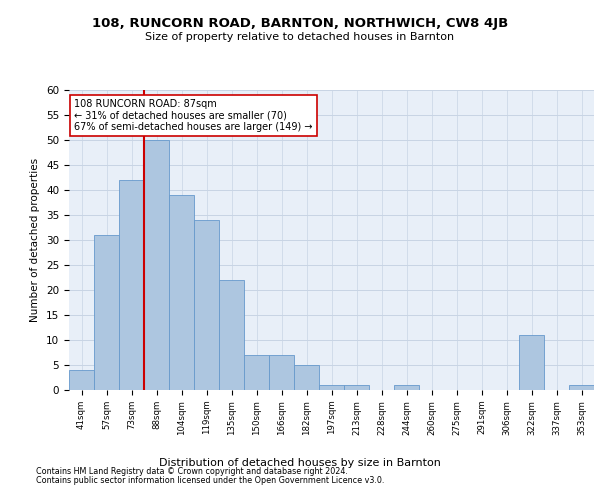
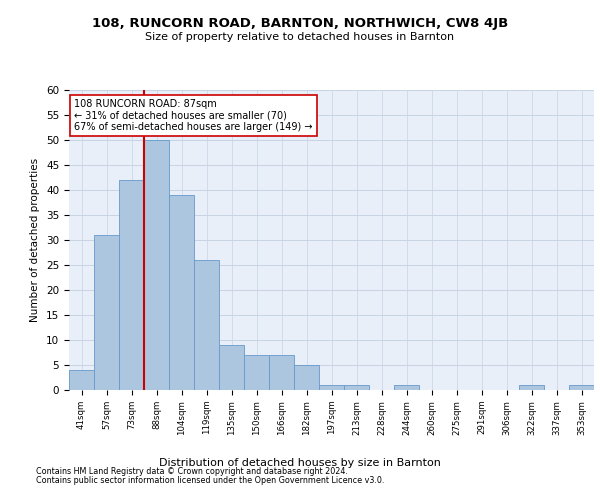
119sqm: 34 -> 26
135sqm: 22 -> 9
322sqm: 11 -> 1
